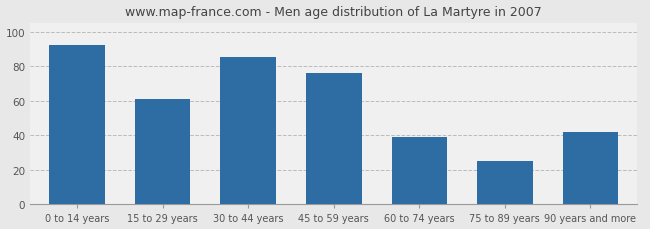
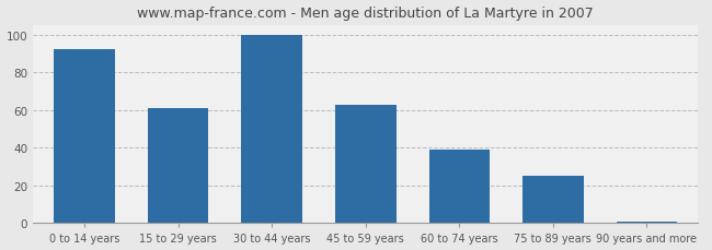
30 to 44 years: 85 -> 100
45 to 59 years: 76 -> 63
90 years and more: 42 -> 1
